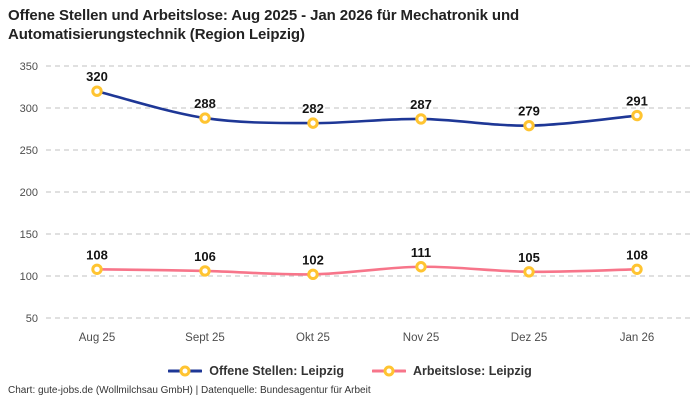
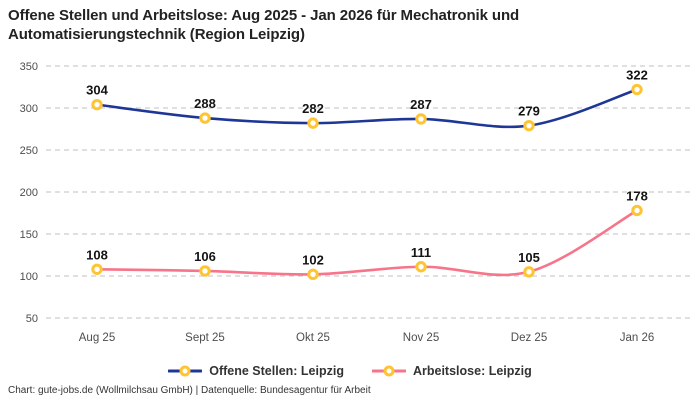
Offene Stellen: Leipzig/Aug 25: 320 -> 304
Offene Stellen: Leipzig/Jan 26: 291 -> 322
Arbeitslose: Leipzig/Jan 26: 108 -> 178
